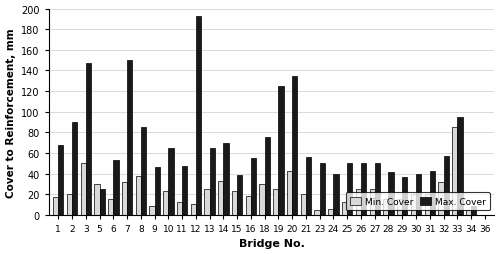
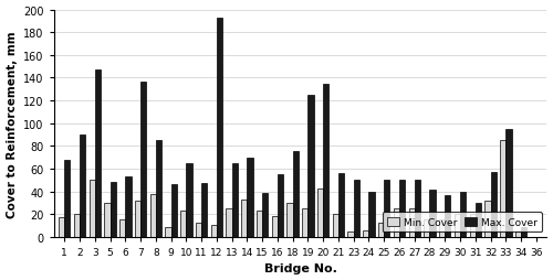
Max. Cover/5: 25 -> 48
Max. Cover/7: 150 -> 137
Max. Cover/31: 43 -> 30
